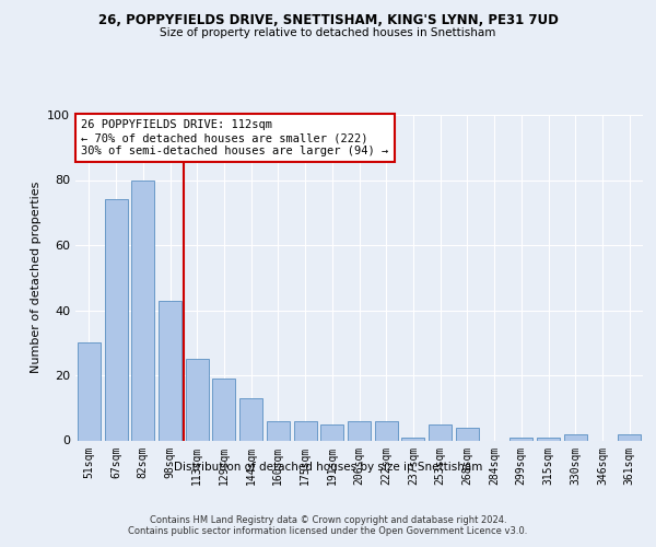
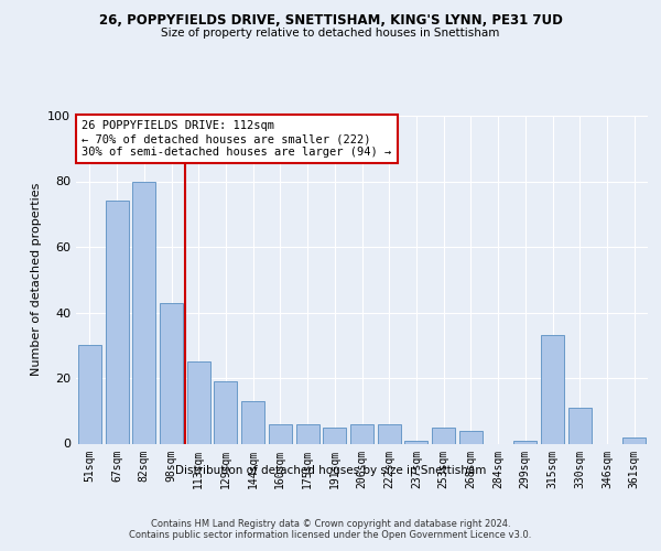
315sqm: 1 -> 33
330sqm: 2 -> 11
